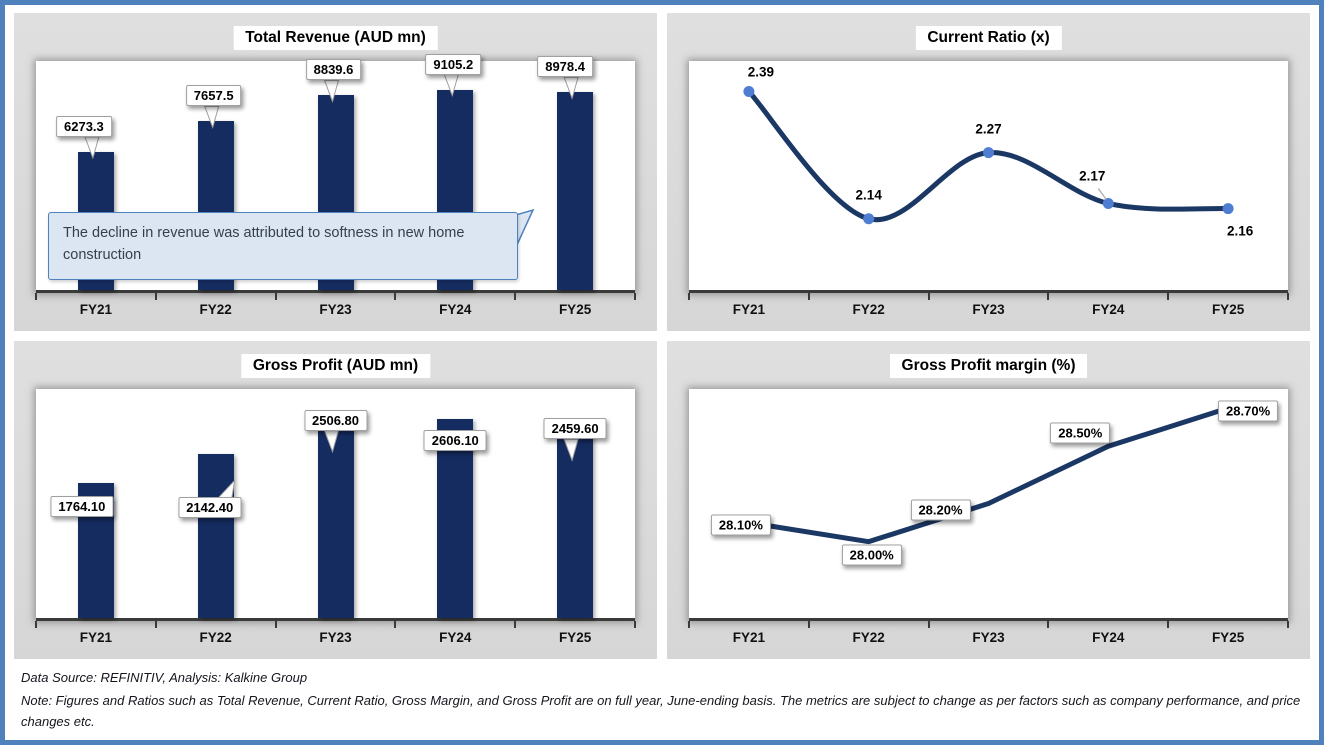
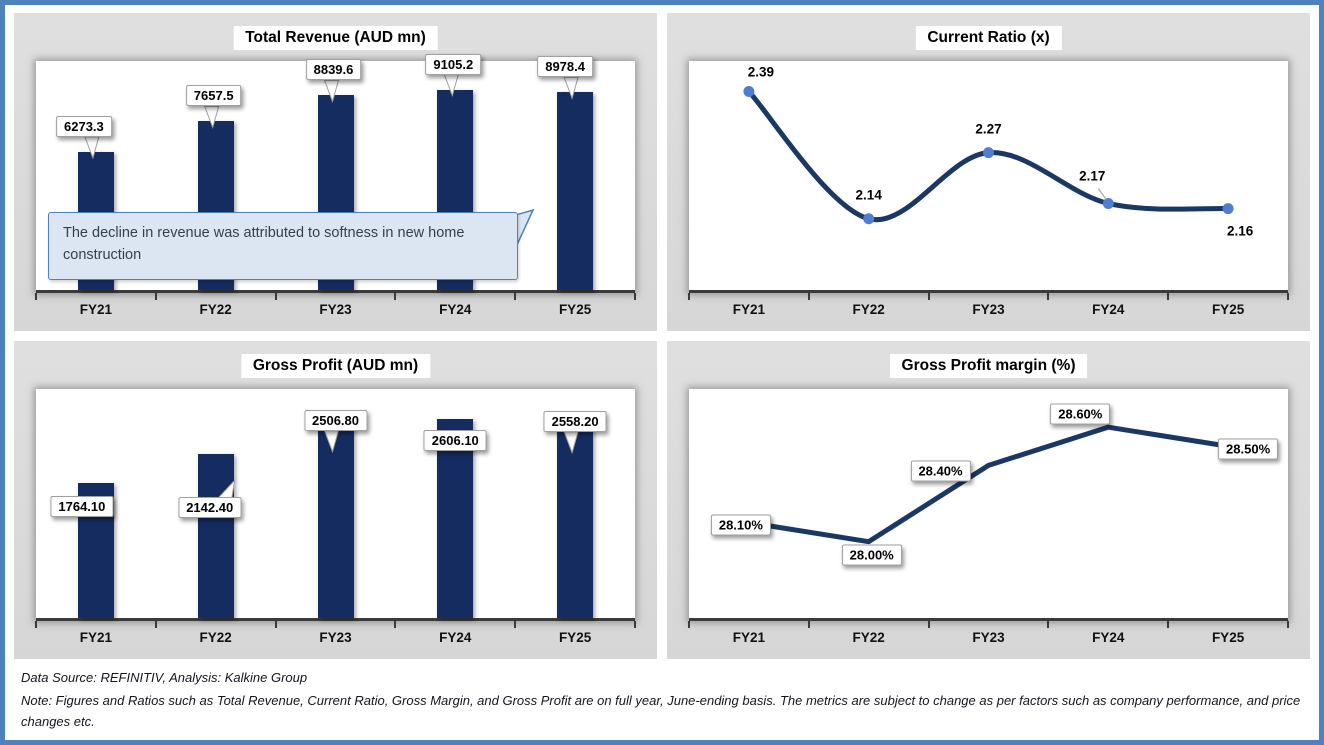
Gross Profit (AUD mn)/FY25: 2459.60 -> 2558.20
Gross Profit margin (%)/FY23: 28.20% -> 28.40%
Gross Profit margin (%)/FY24: 28.50% -> 28.60%
Gross Profit margin (%)/FY25: 28.70% -> 28.50%
